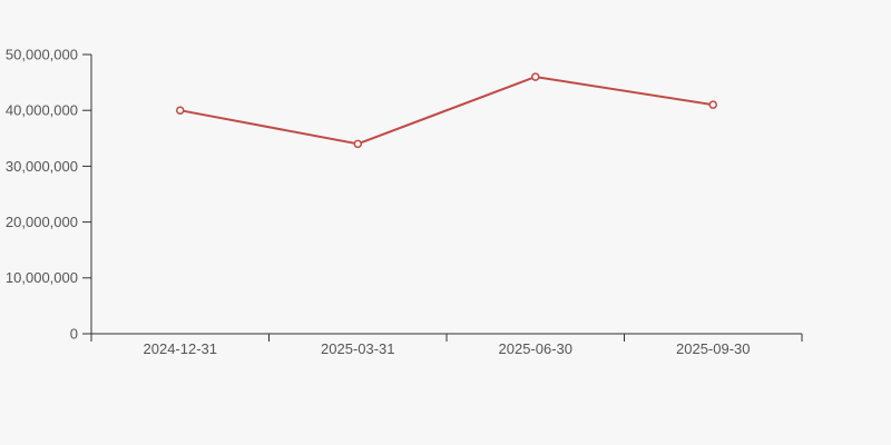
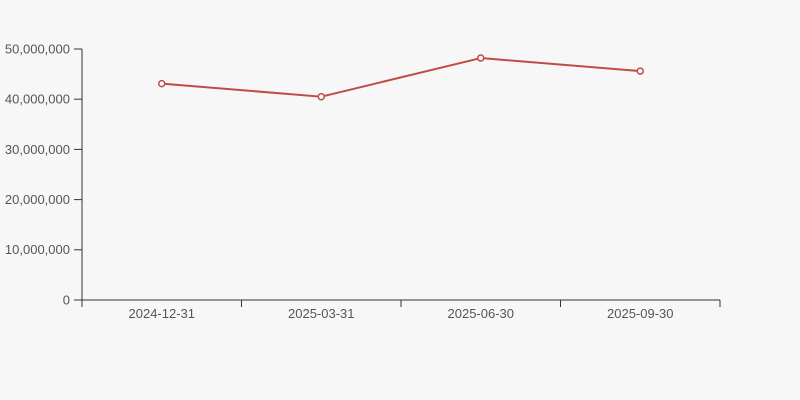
2024-12-31: 40000000 -> 43000000
2025-03-31: 34000000 -> 40000000
2025-06-30: 46000000 -> 48000000
2025-09-30: 41000000 -> 46000000
